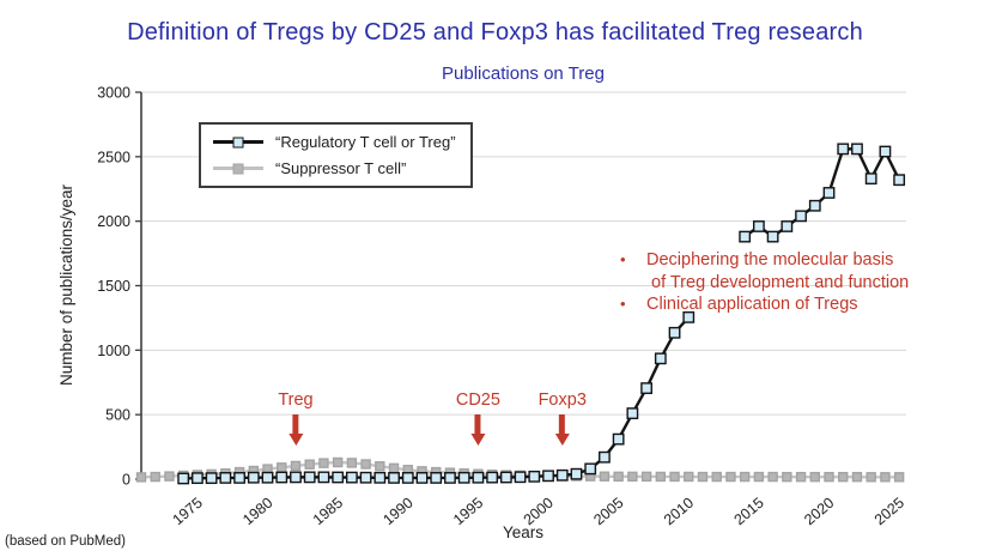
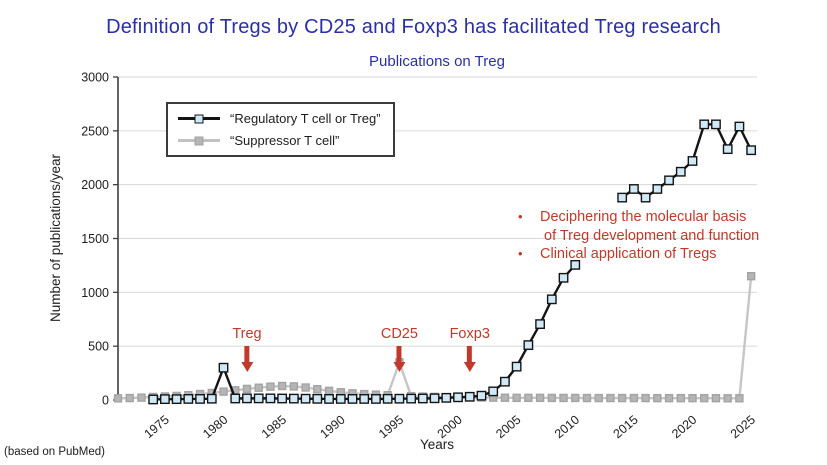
“Regulatory T cell or Treg”/1980: 10 -> 300
“Suppressor T cell”/1995: 40 -> 350
“Suppressor T cell”/2025: 20 -> 1150
